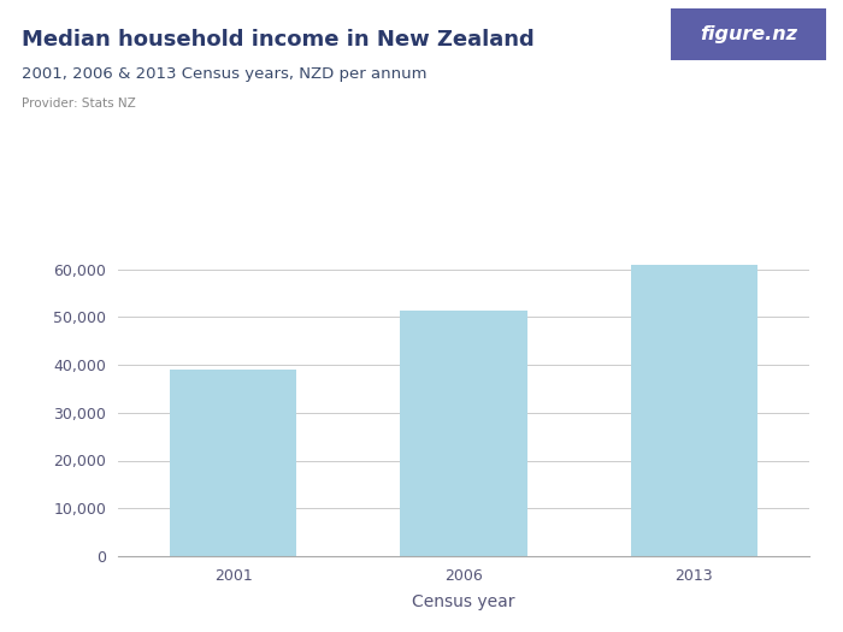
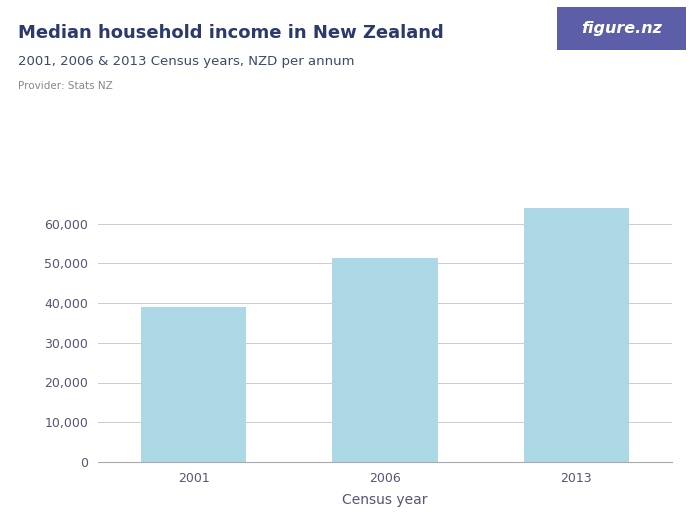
2013: 61,000 -> 63,800
